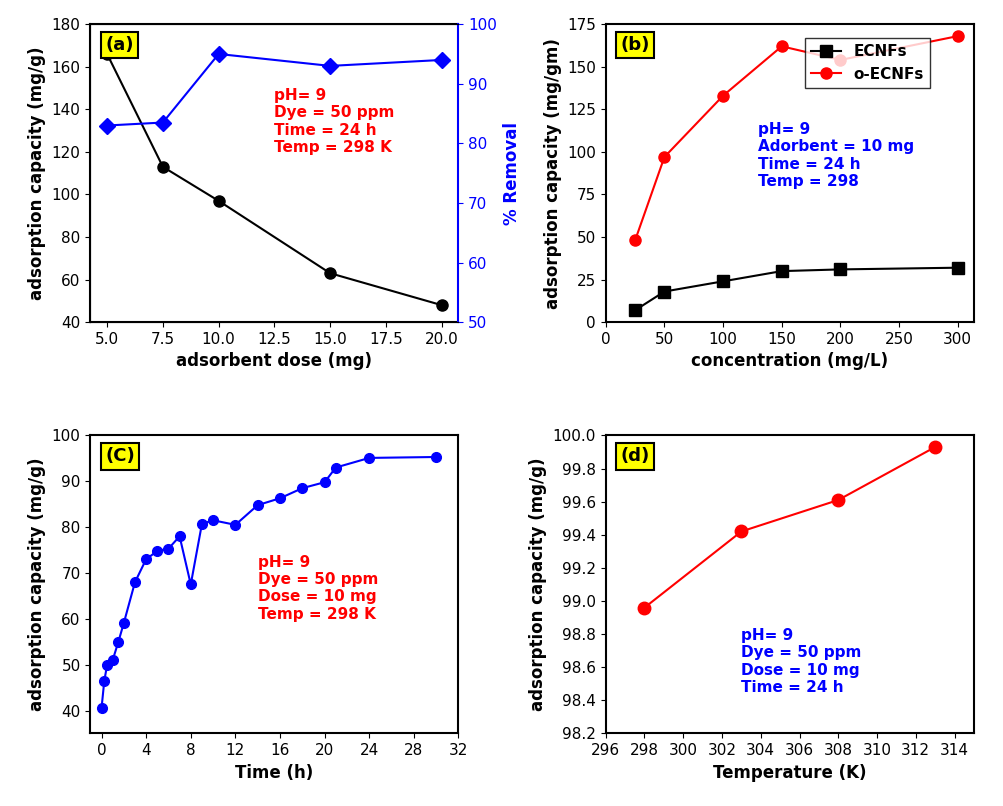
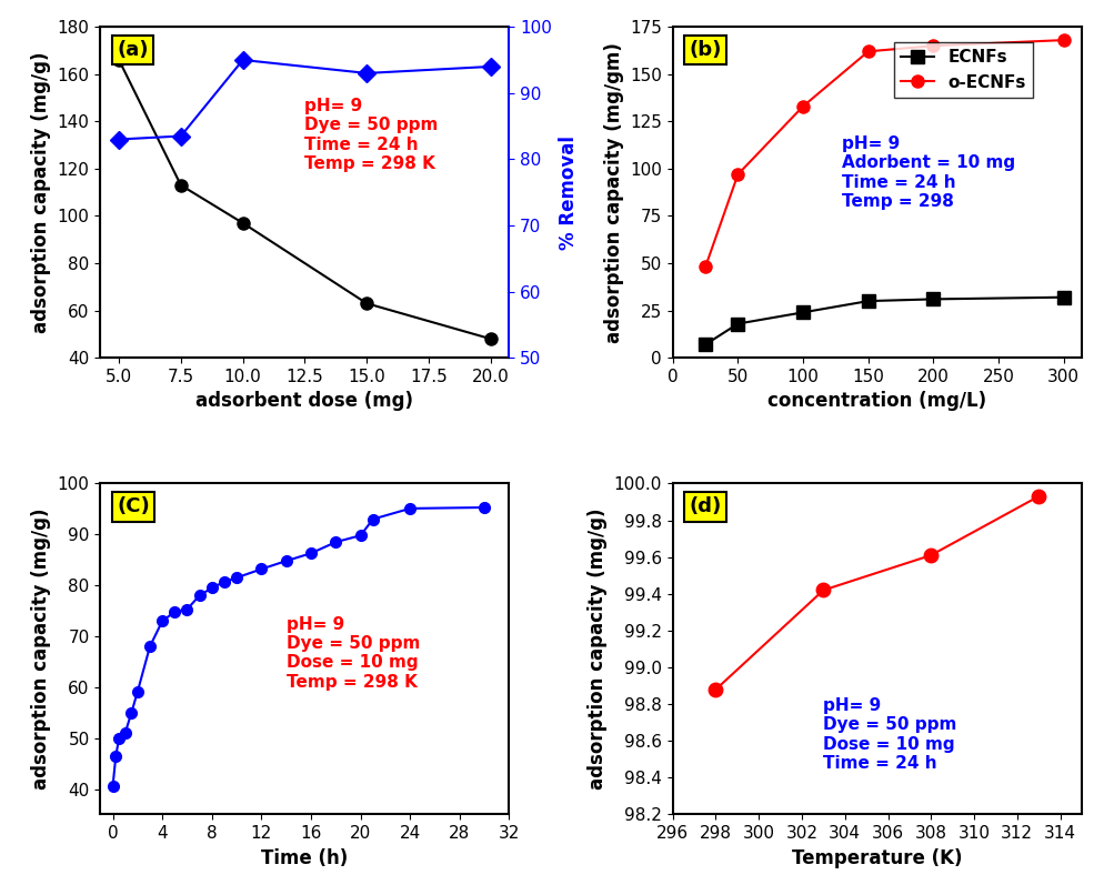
o-ECNFs/200: 154 -> 165
8: 67.5 -> 79.5
12: 80.5 -> 83.2
298: 98.96 -> 98.88
